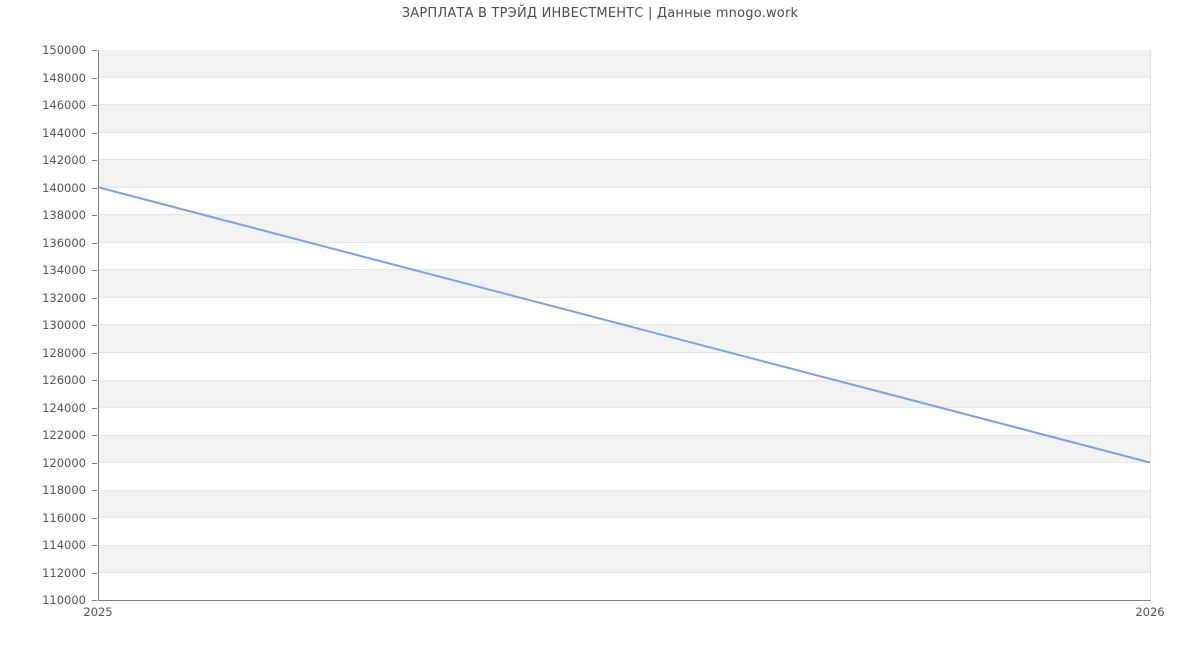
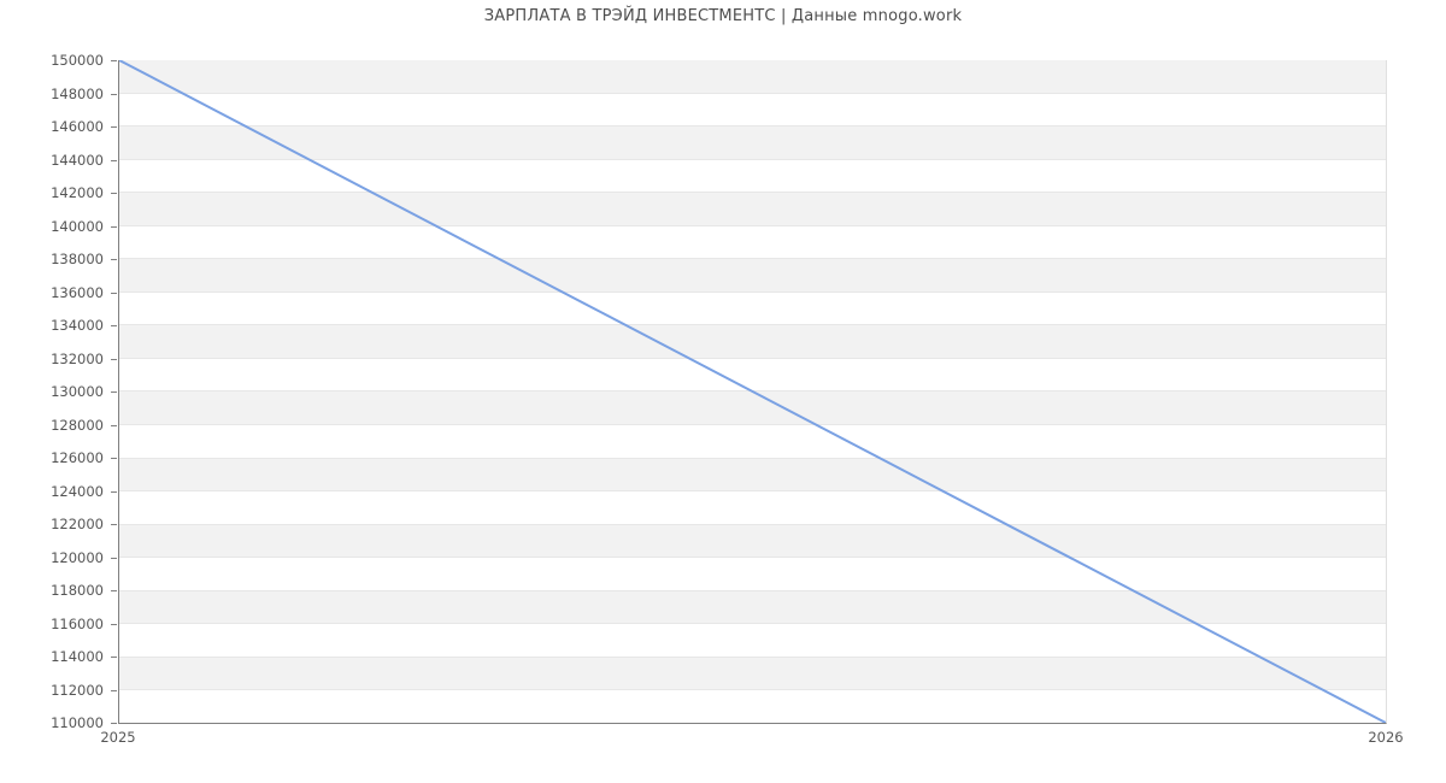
2025: 140000 -> 150000
2026: 120000 -> 110000
